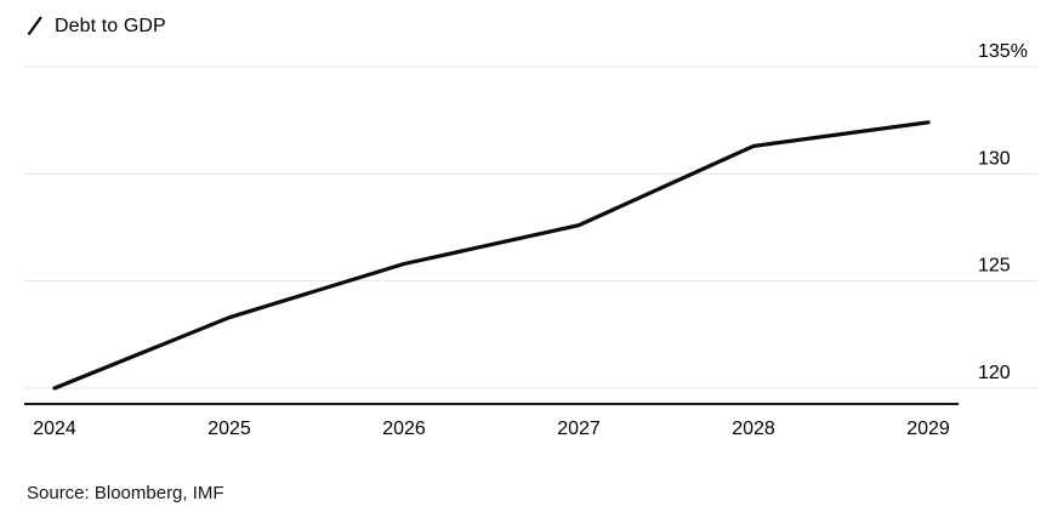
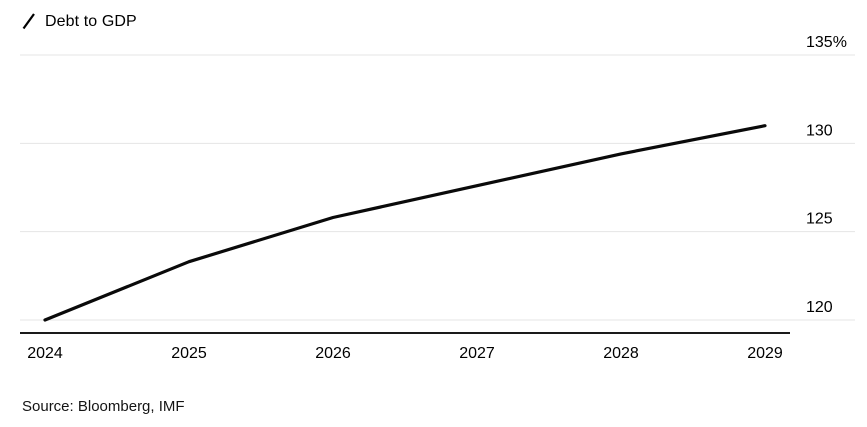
2028: 131.3% -> 129.4%
2029: 132.4% -> 131.0%
